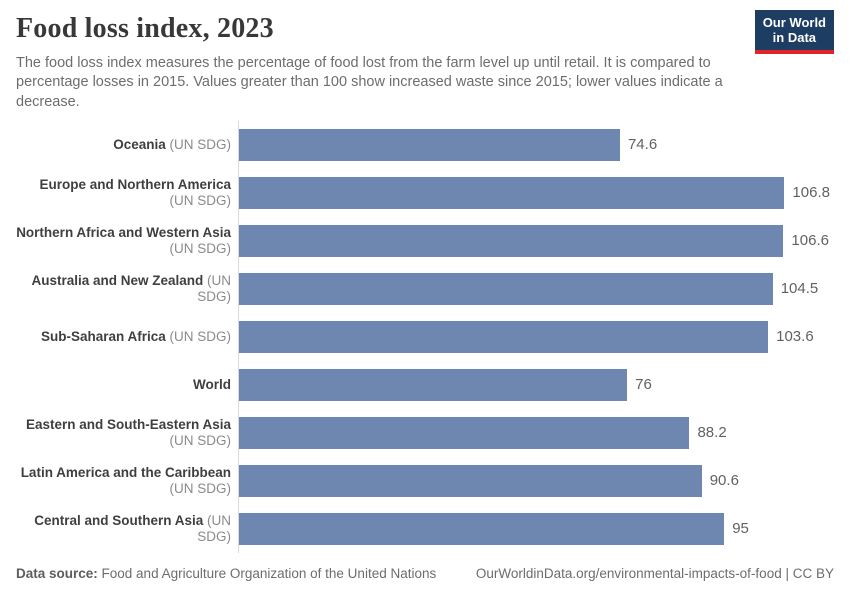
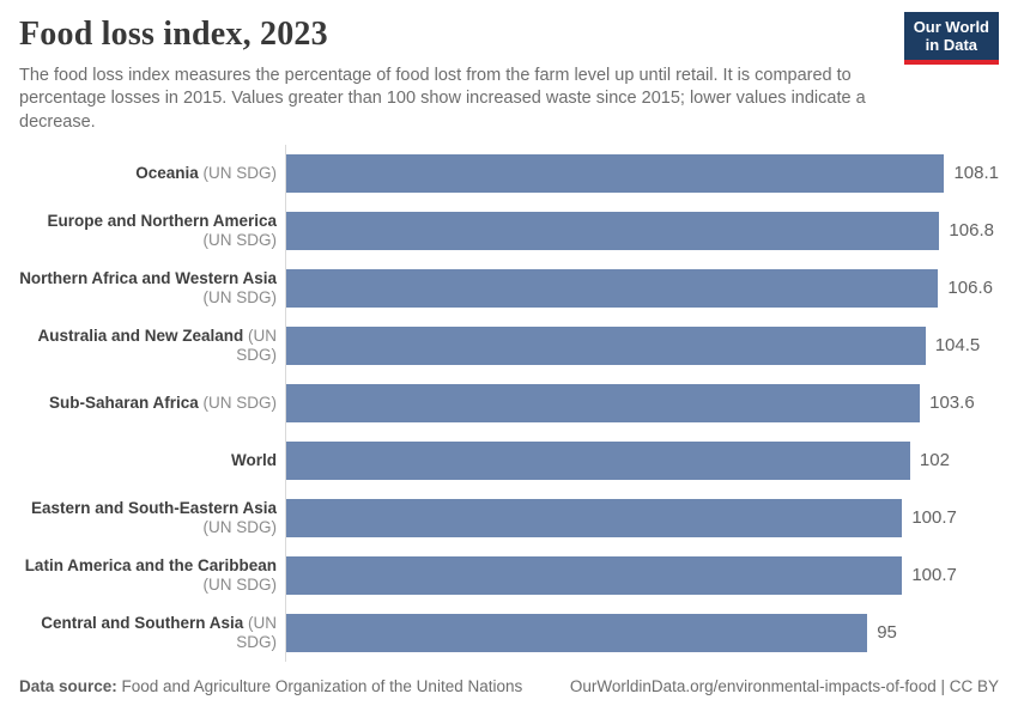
Oceania (UN SDG): 74.6 -> 108.1
World: 76 -> 102
Eastern and South-Eastern Asia (UN SDG): 88.2 -> 100.7
Latin America and the Caribbean (UN SDG): 90.6 -> 100.7
